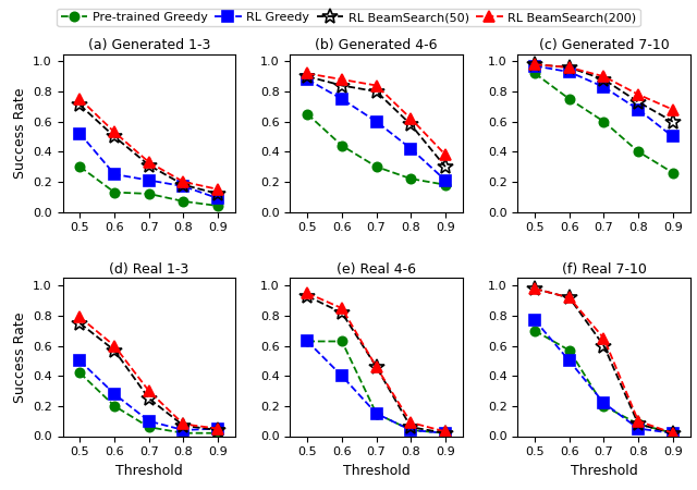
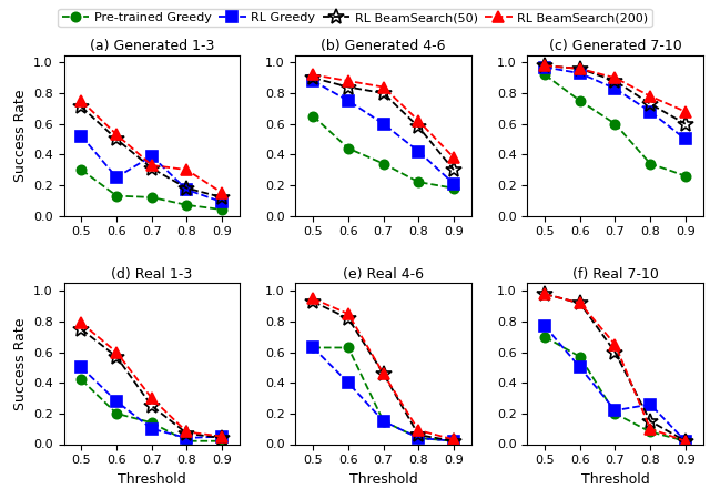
(a) Generated 1-3/RL Greedy/0.7: 0.21 -> 0.39
(a) Generated 1-3/RL BeamSearch(200)/0.8: 0.20 -> 0.30
(b) Generated 4-6/Pre-trained Greedy/0.7: 0.30 -> 0.34
(c) Generated 7-10/Pre-trained Greedy/0.8: 0.40 -> 0.34
(d) Real 1-3/Pre-trained Greedy/0.7: 0.06 -> 0.14
(f) Real 7-10/RL Greedy/0.8: 0.05 -> 0.26
(f) Real 7-10/RL BeamSearch(50)/0.8: 0.08 -> 0.15
